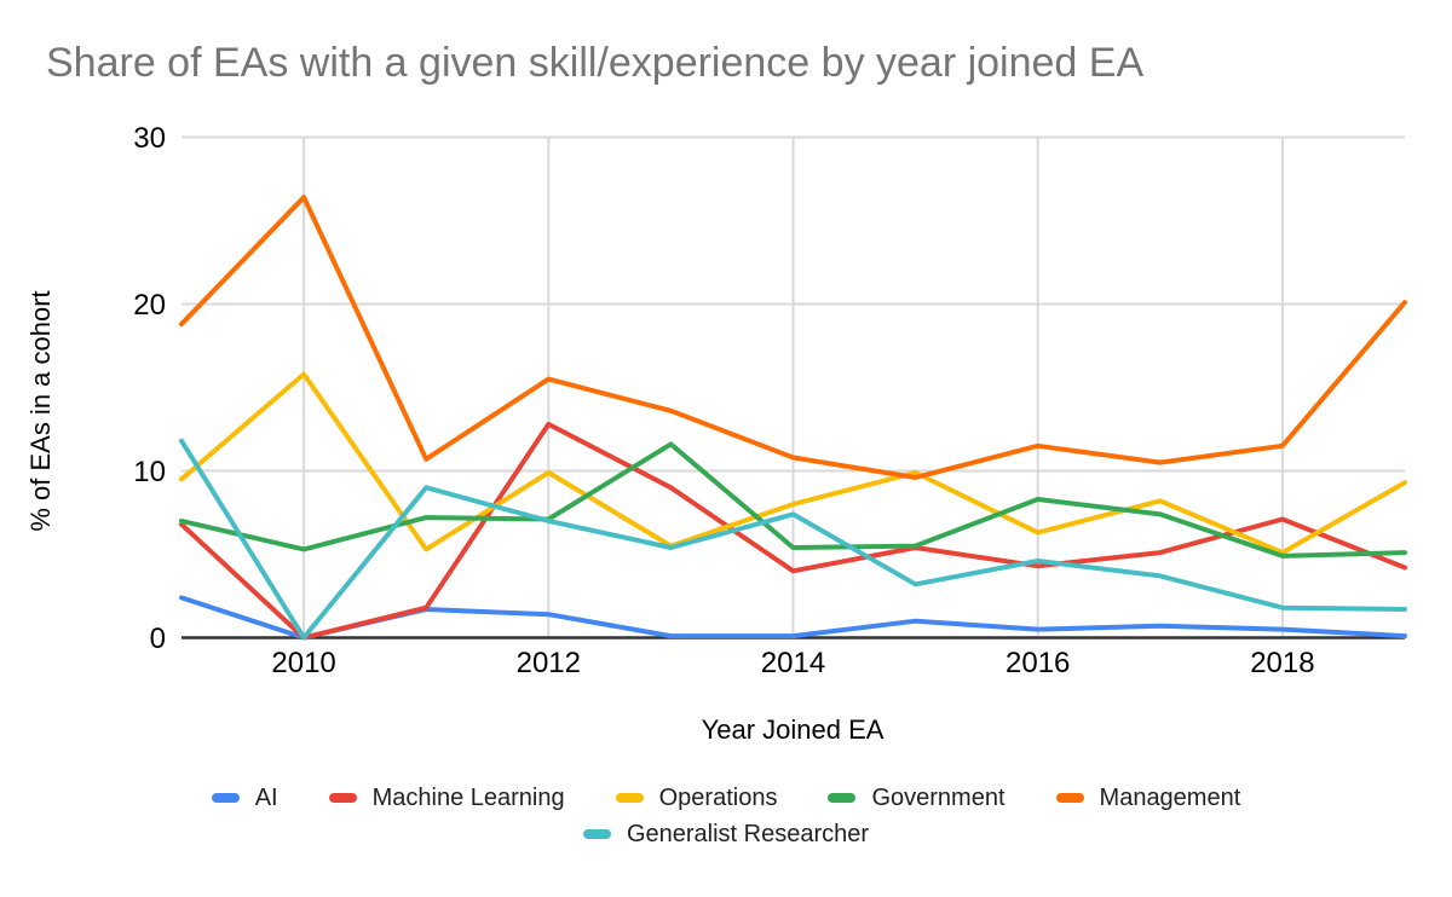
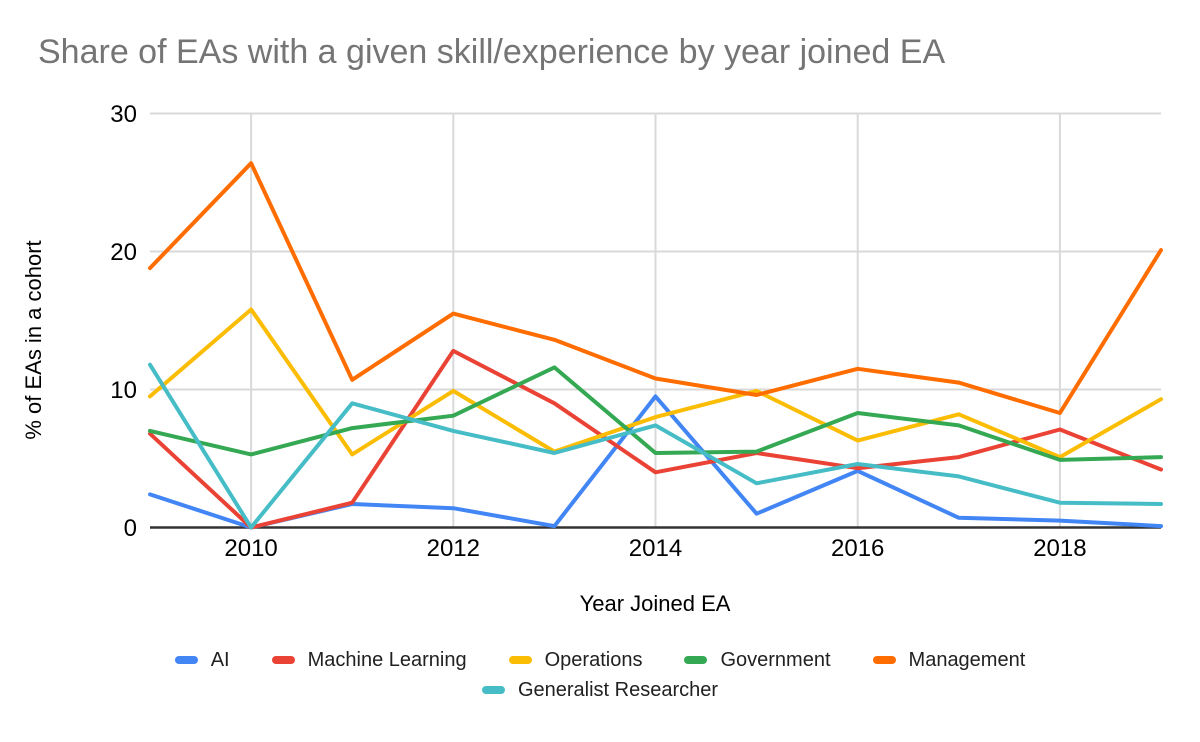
Government/2012: 7.1 -> 8.1
AI/2014: 0.1 -> 9.5
AI/2016: 0.5 -> 4.1
Management/2018: 11.5 -> 8.3
